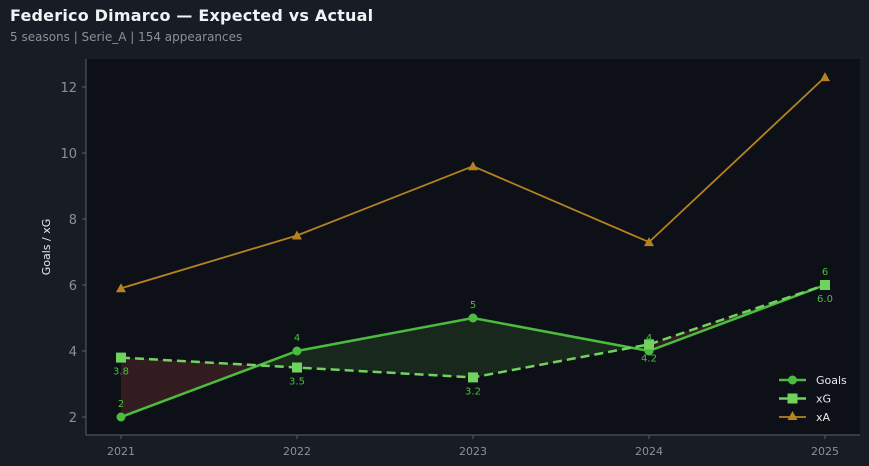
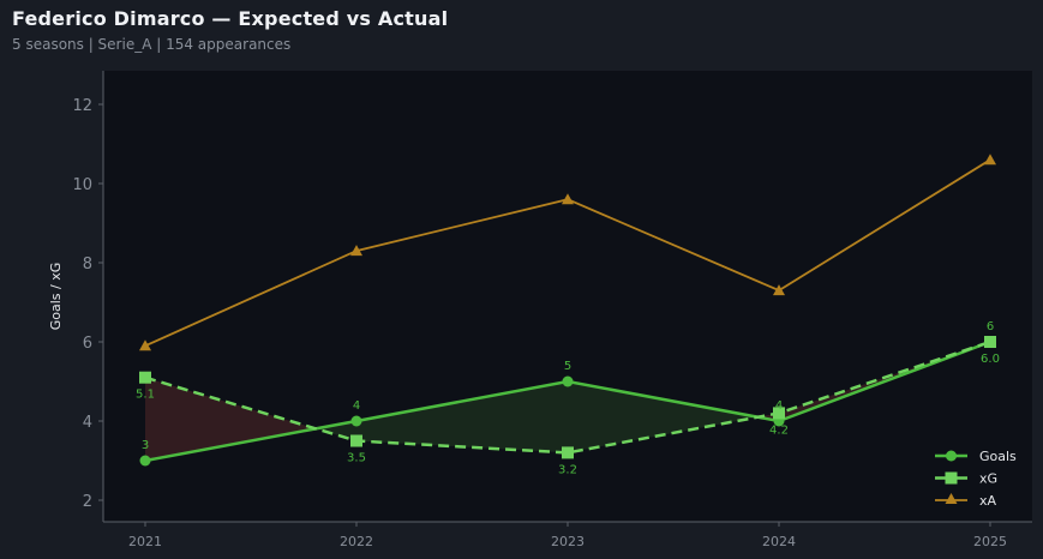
Goals/2021: 2 -> 3
xG/2021: 3.8 -> 5.1
xA/2022: 7.5 -> 8.3
xA/2025: 12.3 -> 10.6
